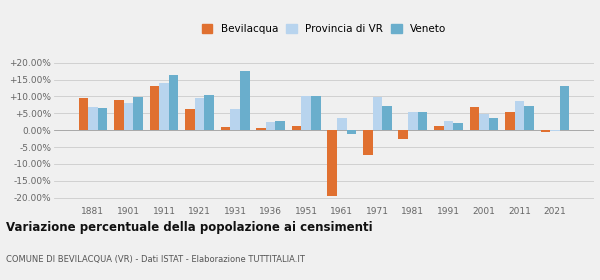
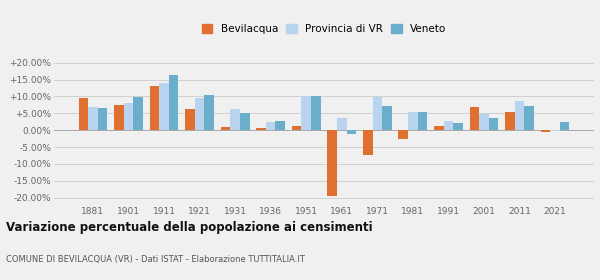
Bevilacqua/1901: 9.0% -> 7.5%
Veneto/1931: 17.5% -> 5.0%
Veneto/2021: 13.0% -> 2.5%
